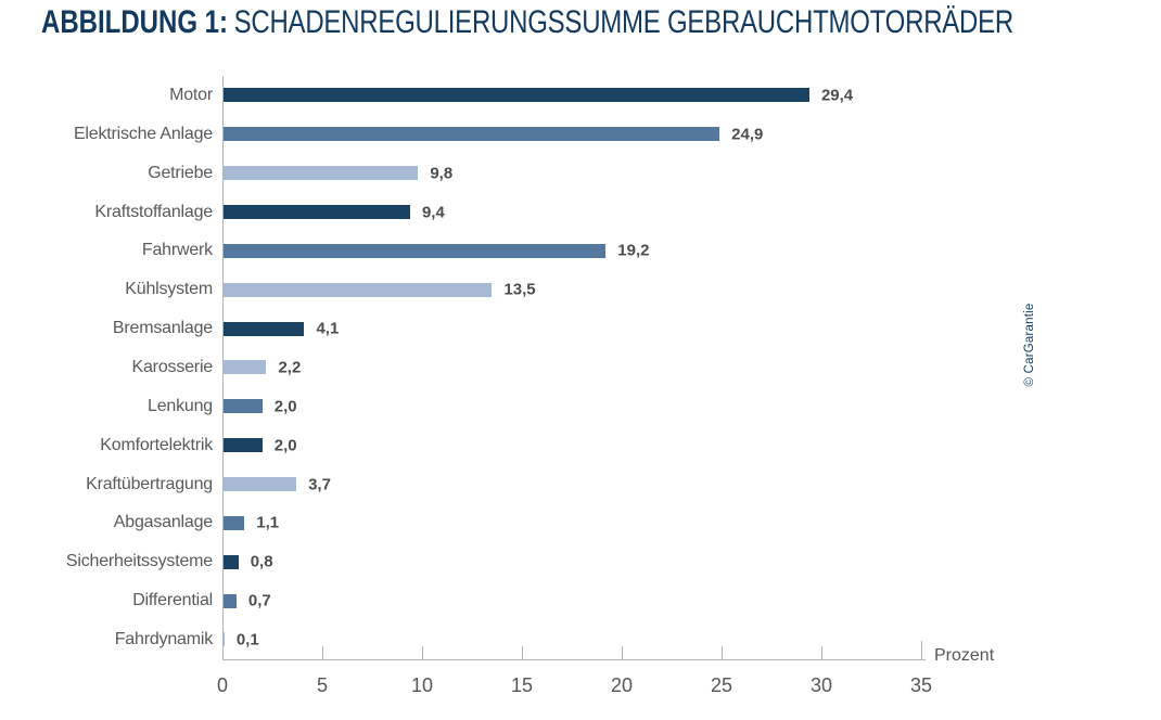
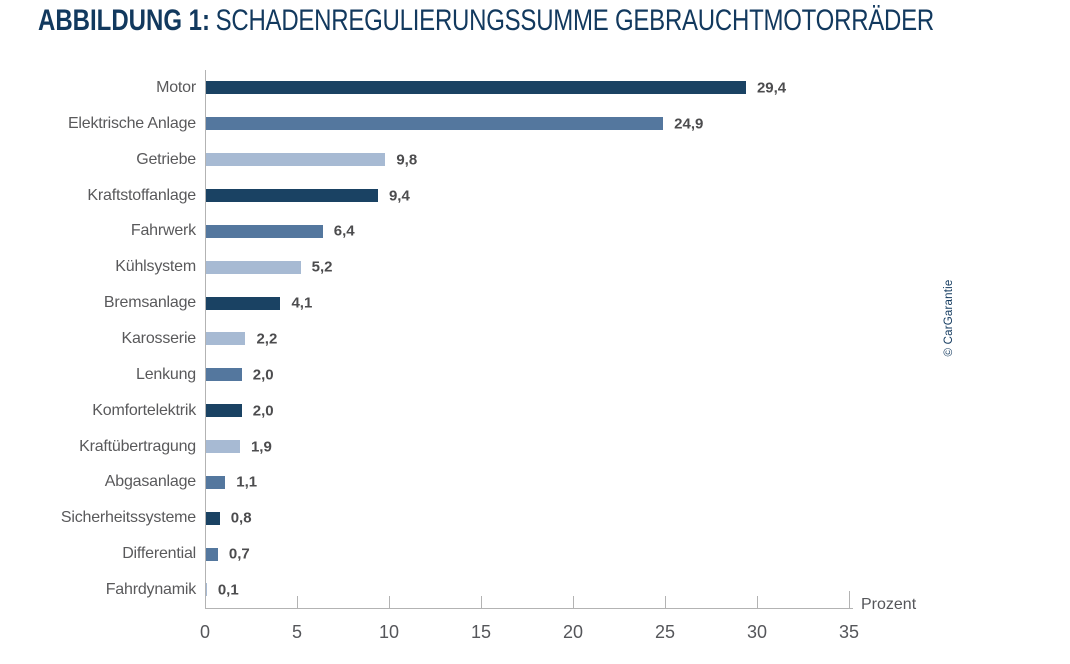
Fahrwerk: 19,2 -> 6,4
Kühlsystem: 13,5 -> 5,2
Kraftübertragung: 3,7 -> 1,9
